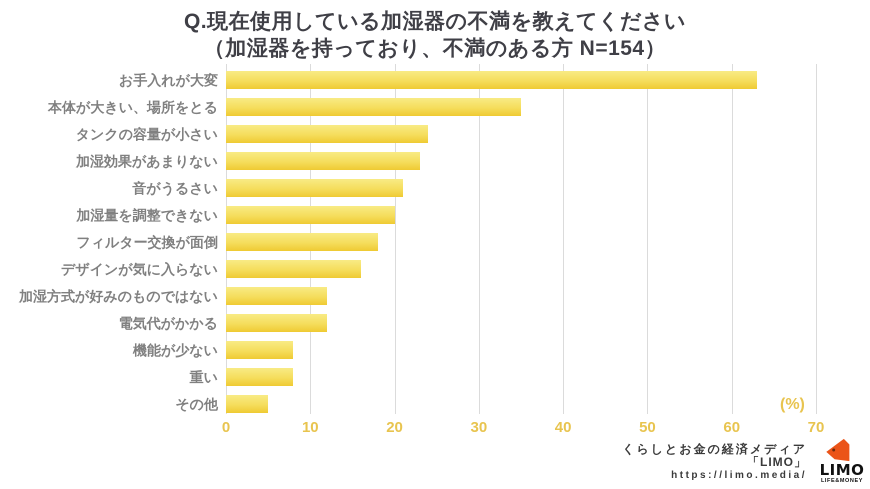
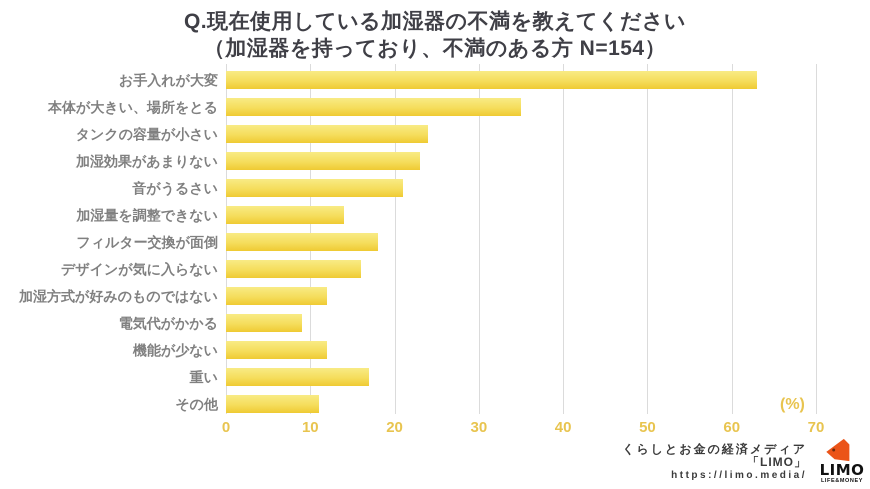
加湿量を調整できない: 20 -> 14
電気代がかかる: 12 -> 9
機能が少ない: 8 -> 12
重い: 8 -> 17
その他: 5 -> 11
